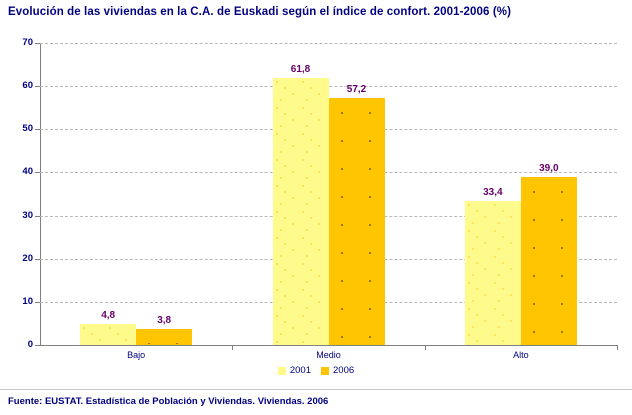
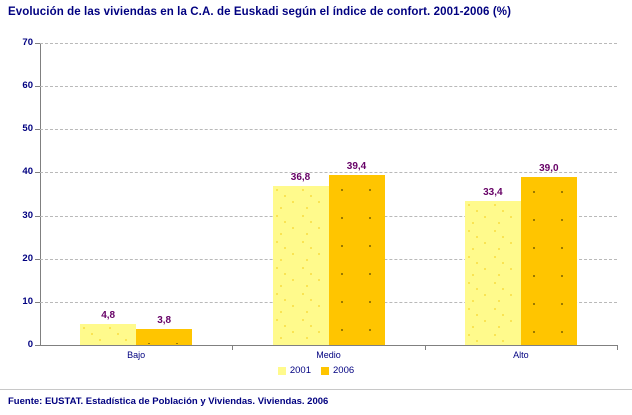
2001/Medio: 61,8 -> 36,8
2006/Medio: 57,2 -> 39,4
